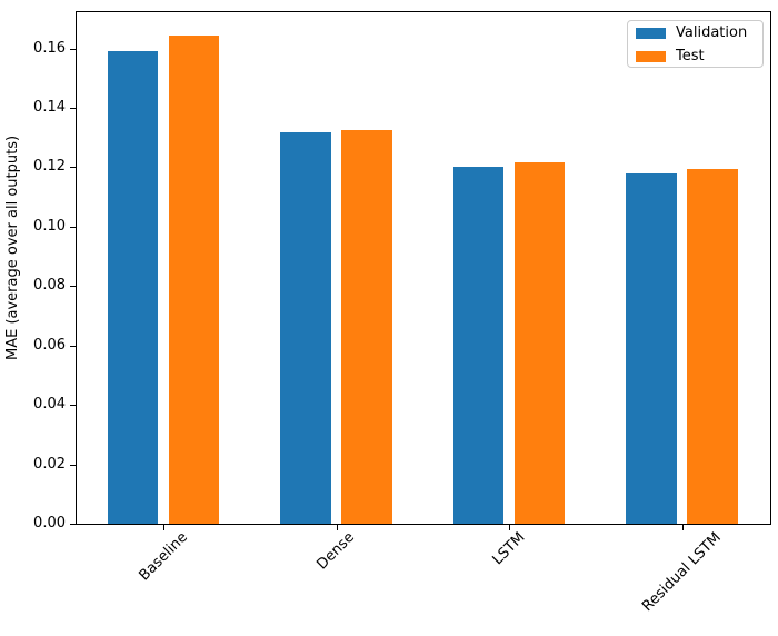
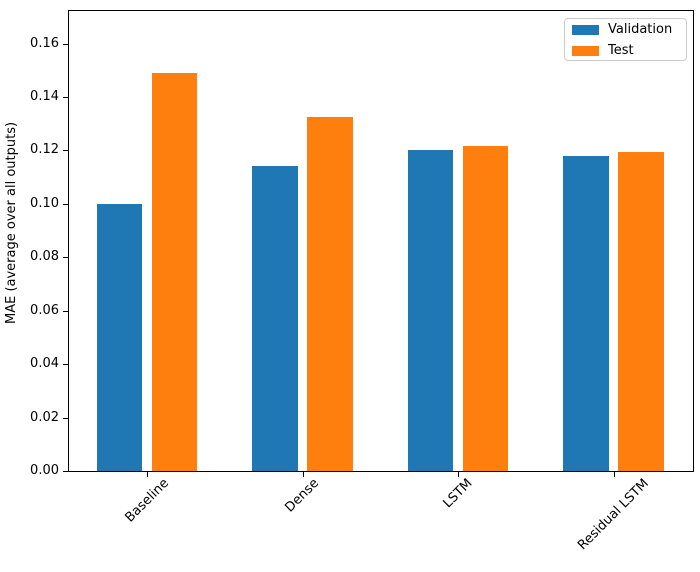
Validation/Baseline: 0.159 -> 0.100
Test/Baseline: 0.164 -> 0.149
Validation/Dense: 0.132 -> 0.114
